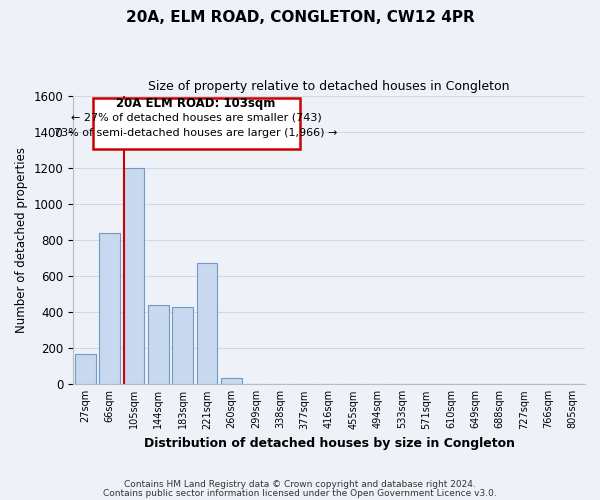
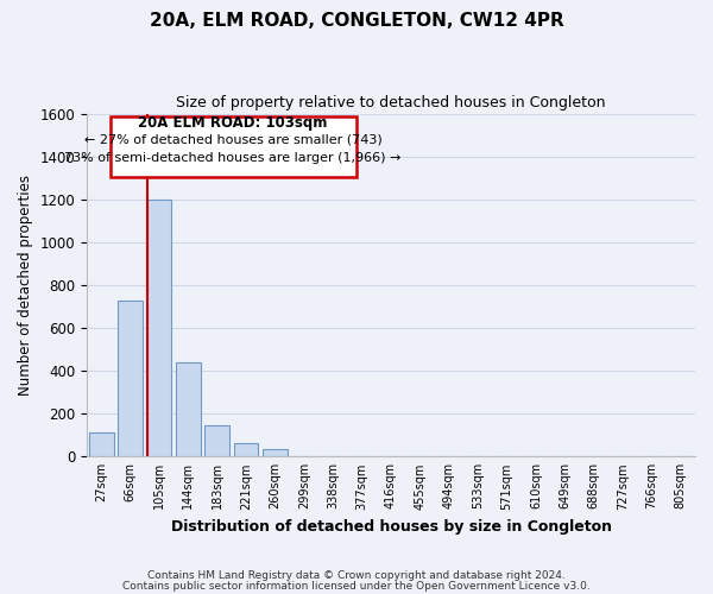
27sqm: 170 -> 110
66sqm: 840 -> 730
183sqm: 430 -> 140
221sqm: 670 -> 60
